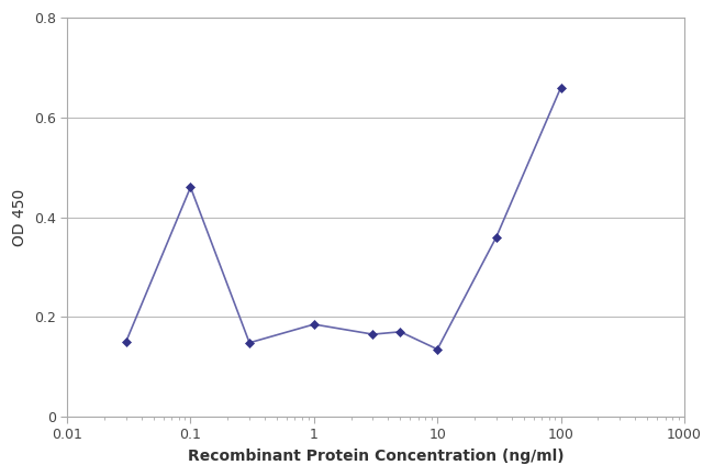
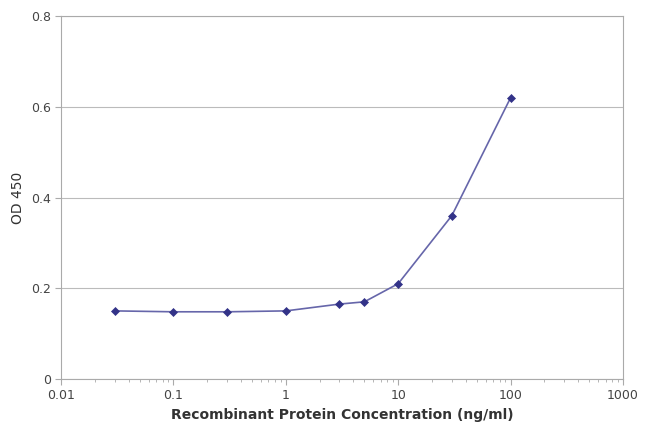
0.1: 0.460 -> 0.148
1: 0.185 -> 0.150
10: 0.135 -> 0.210
100: 0.660 -> 0.620
